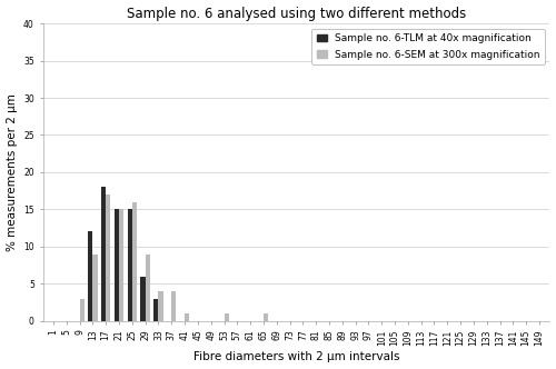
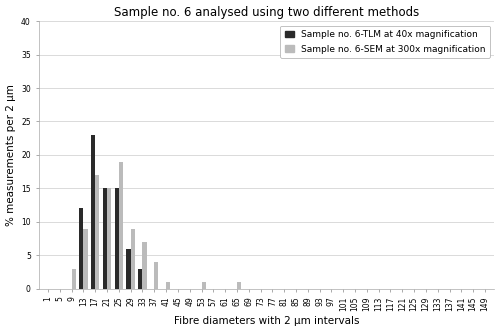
Sample no. 6-TLM at 40x magnification/17: 18 -> 23
Sample no. 6-SEM at 300x magnification/25: 16 -> 19
Sample no. 6-SEM at 300x magnification/33: 4 -> 7
